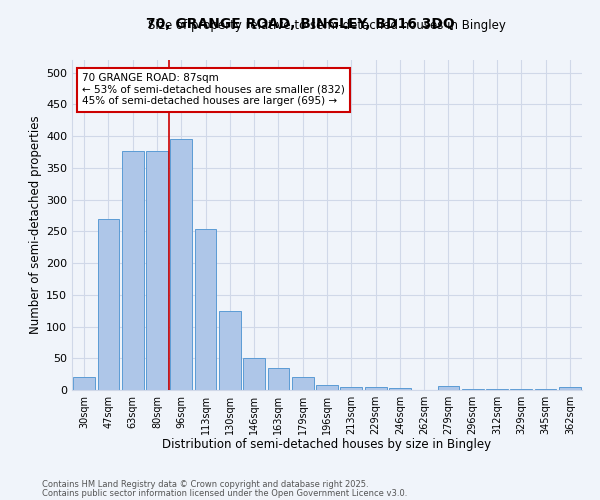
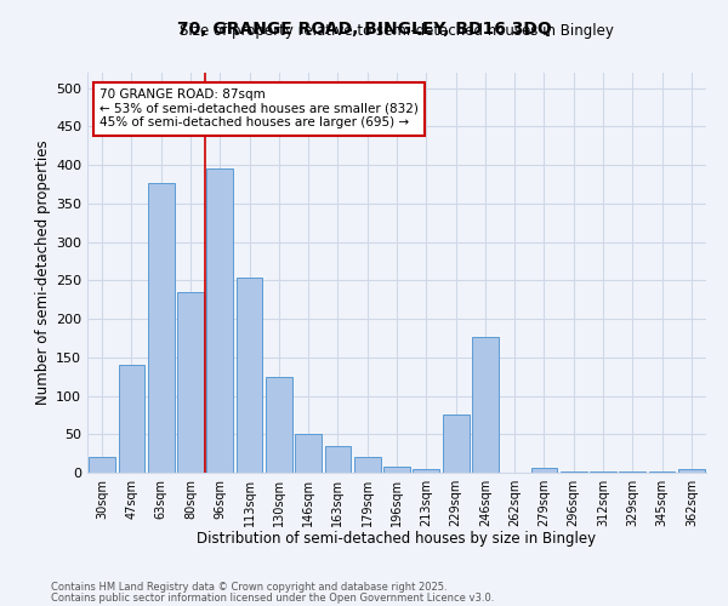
47sqm: 270 -> 140
80sqm: 377 -> 234
229sqm: 4 -> 76
246sqm: 3 -> 176
